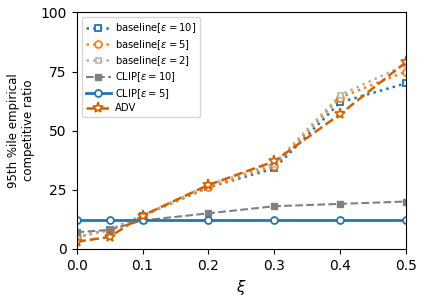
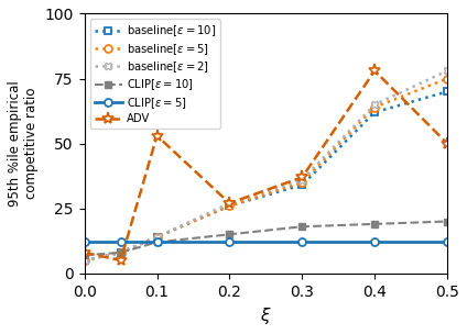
ADV/0.0: 3 -> 8
ADV/0.1: 14 -> 53
ADV/0.4: 57 -> 78
ADV/0.5: 79 -> 50
